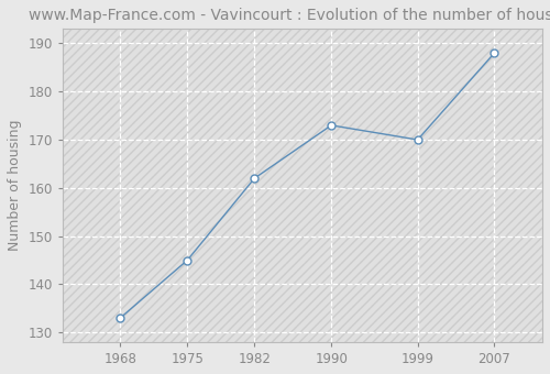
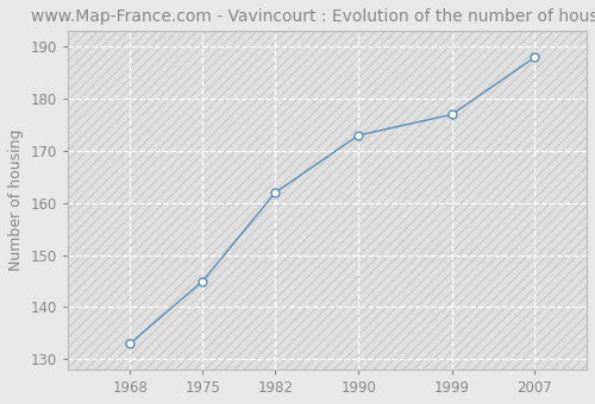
1999: 170 -> 177
